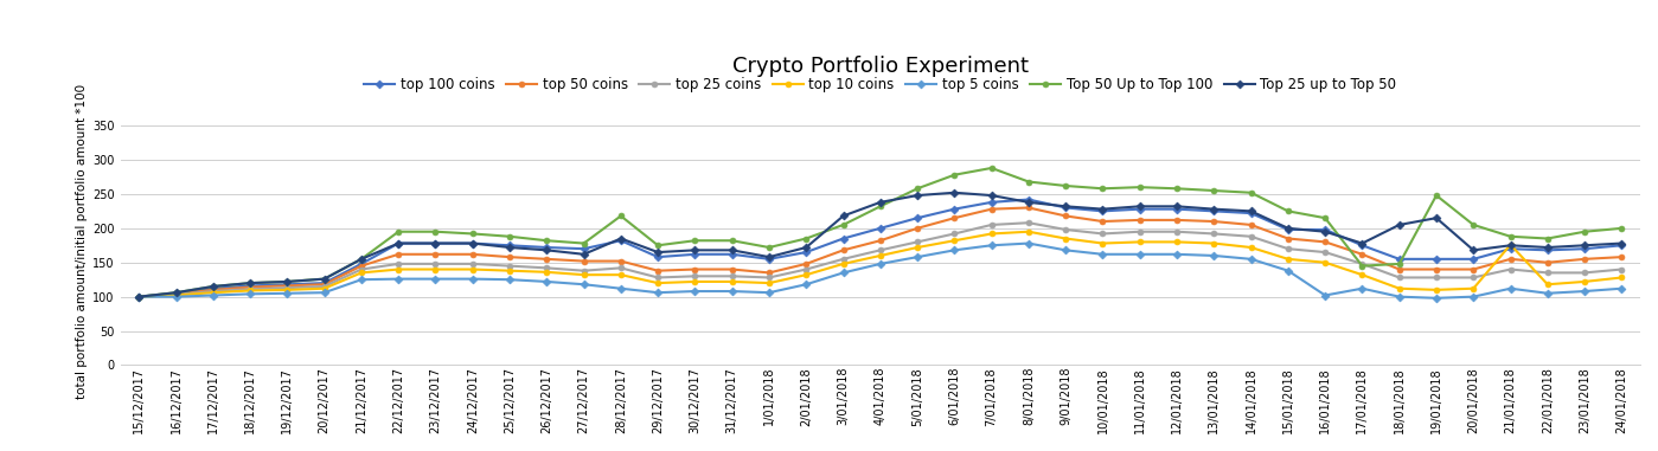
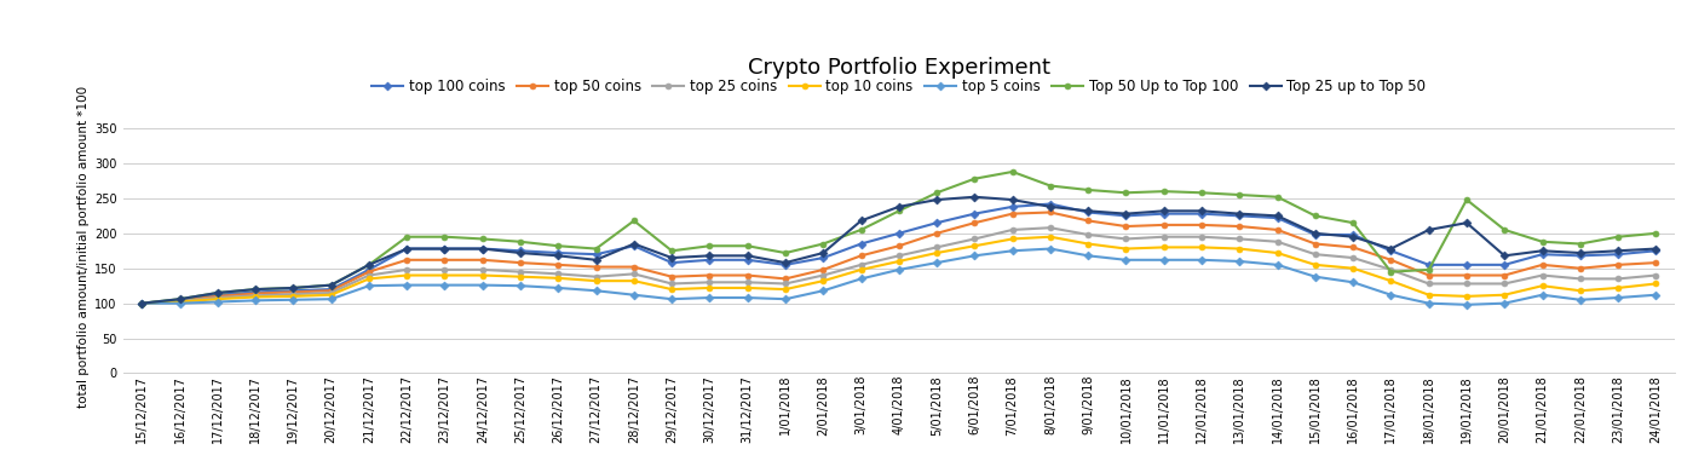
top 5 coins/16/01/2018: 102 -> 130
top 10 coins/21/01/2018: 176 -> 125
